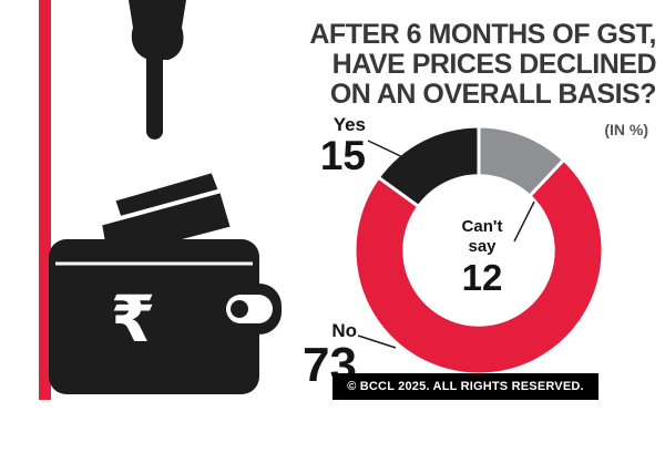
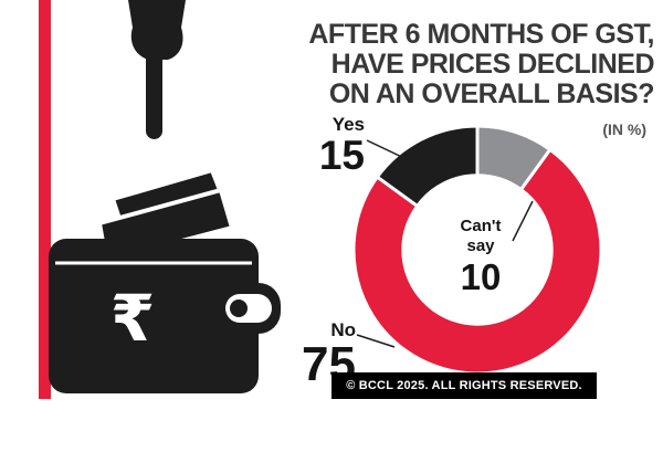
Can't say: 12 -> 10
No: 73 -> 75
